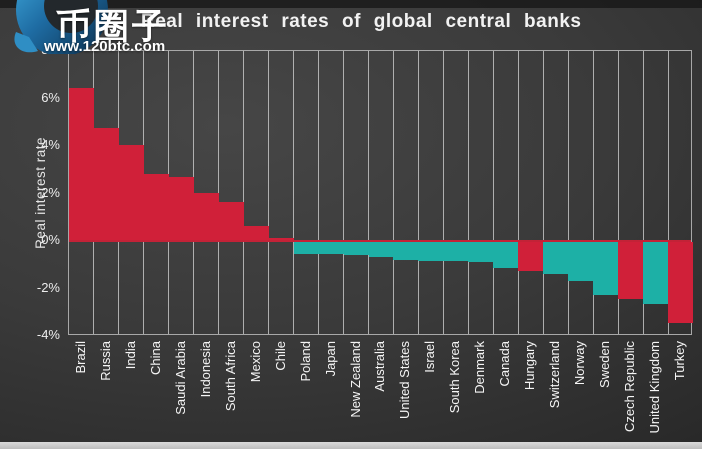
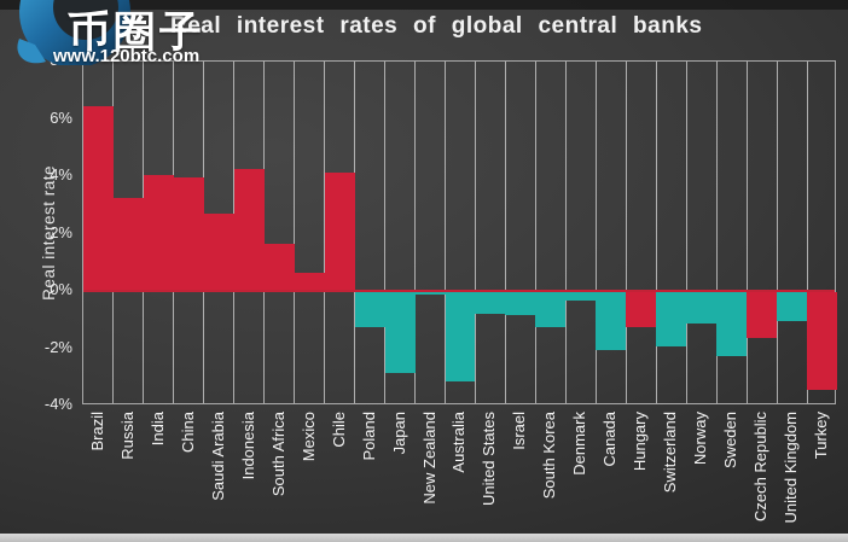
Russia: 4.7% -> 3.2%
China: 2.8% -> 3.9%
Indonesia: 2.0% -> 4.2%
Chile: 0.1% -> 4.1%
Poland: -0.5% -> -1.2%
Japan: -0.5% -> -2.8%
New Zealand: -0.6% -> -0.1%
Australia: -0.7% -> -3.1%
South Korea: -0.8% -> -1.2%
Denmark: -0.8% -> -0.3%
Canada: -1.1% -> -2.0%
Switzerland: -1.4% -> -1.9%
Norway: -1.6% -> -1.1%
Czech Republic: -2.4% -> -1.6%
United Kingdom: -2.6% -> -1.0%
